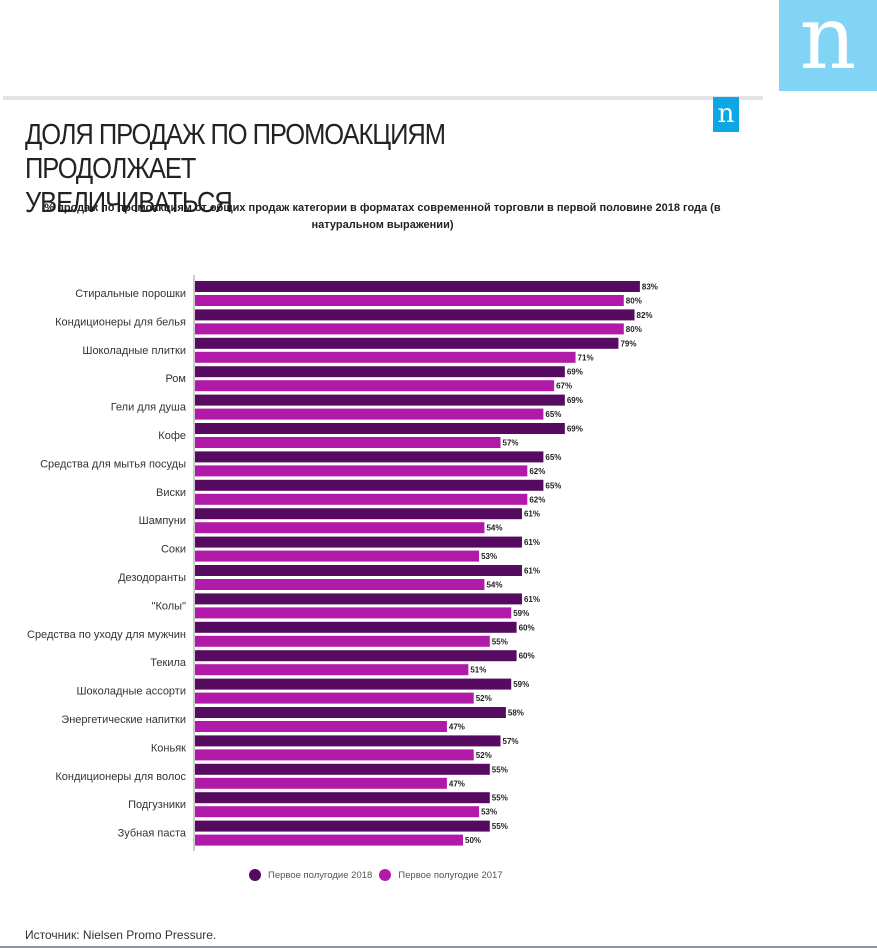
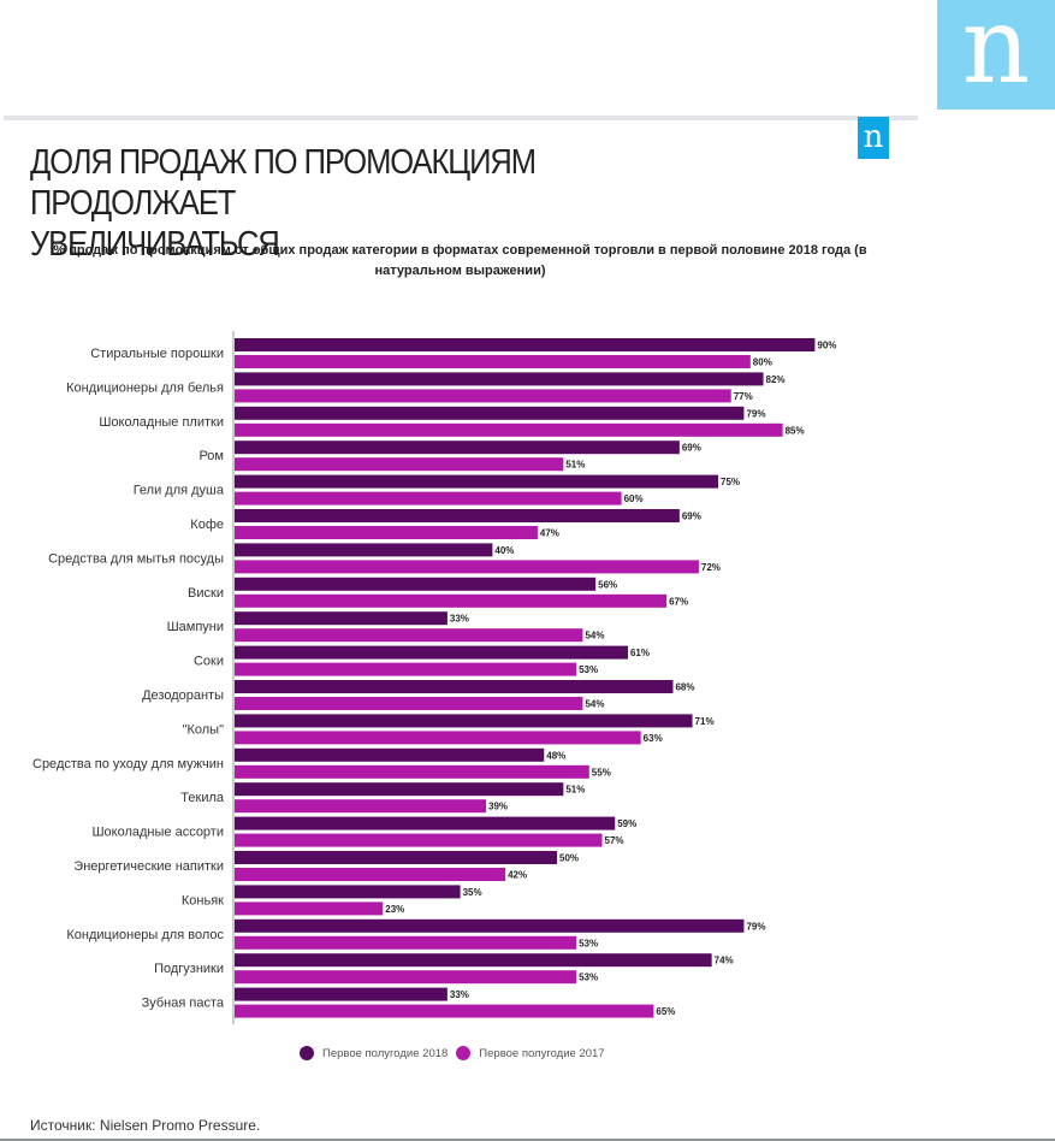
Первое полугодие 2018/Стиральные порошки: 83% -> 90%
Первое полугодие 2017/Кондиционеры для белья: 80% -> 77%
Первое полугодие 2017/Шоколадные плитки: 71% -> 85%
Первое полугодие 2017/Ром: 67% -> 51%
Первое полугодие 2018/Гели для душа: 69% -> 75%
Первое полугодие 2017/Гели для душа: 65% -> 60%
Первое полугодие 2017/Кофе: 57% -> 47%
Первое полугодие 2018/Средства для мытья посуды: 65% -> 40%
Первое полугодие 2017/Средства для мытья посуды: 62% -> 72%
Первое полугодие 2018/Виски: 65% -> 56%
Первое полугодие 2017/Виски: 62% -> 67%
Первое полугодие 2018/Шампуни: 61% -> 33%
Первое полугодие 2018/Дезодоранты: 61% -> 68%
Первое полугодие 2018/"Колы": 61% -> 71%
Первое полугодие 2017/"Колы": 59% -> 63%
Первое полугодие 2018/Средства по уходу для мужчин: 60% -> 48%
Первое полугодие 2018/Текила: 60% -> 51%
Первое полугодие 2017/Текила: 51% -> 39%
Первое полугодие 2017/Шоколадные ассорти: 52% -> 57%
Первое полугодие 2018/Энергетические напитки: 58% -> 50%
Первое полугодие 2017/Энергетические напитки: 47% -> 42%
Первое полугодие 2018/Коньяк: 57% -> 35%
Первое полугодие 2017/Коньяк: 52% -> 23%
Первое полугодие 2018/Кондиционеры для волос: 55% -> 79%
Первое полугодие 2017/Кондиционеры для волос: 47% -> 53%
Первое полугодие 2018/Подгузники: 55% -> 74%
Первое полугодие 2018/Зубная паста: 55% -> 33%
Первое полугодие 2017/Зубная паста: 50% -> 65%
